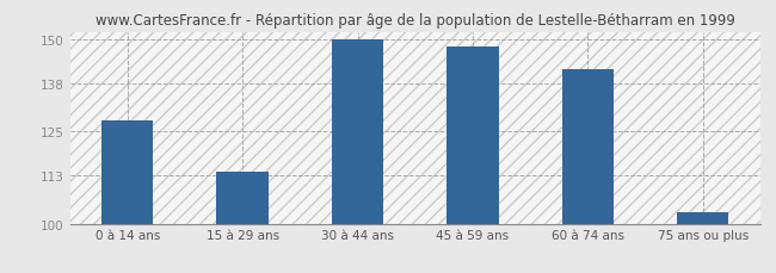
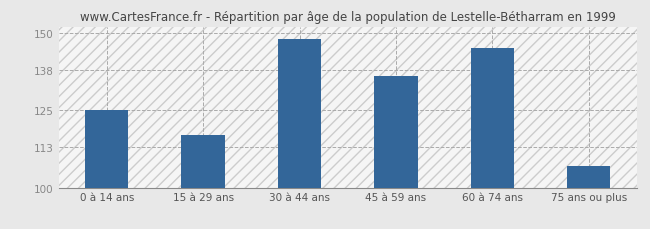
0 à 14 ans: 128 -> 125
15 à 29 ans: 114 -> 117
30 à 44 ans: 150 -> 148
45 à 59 ans: 148 -> 136
60 à 74 ans: 142 -> 145
75 ans ou plus: 103 -> 107
